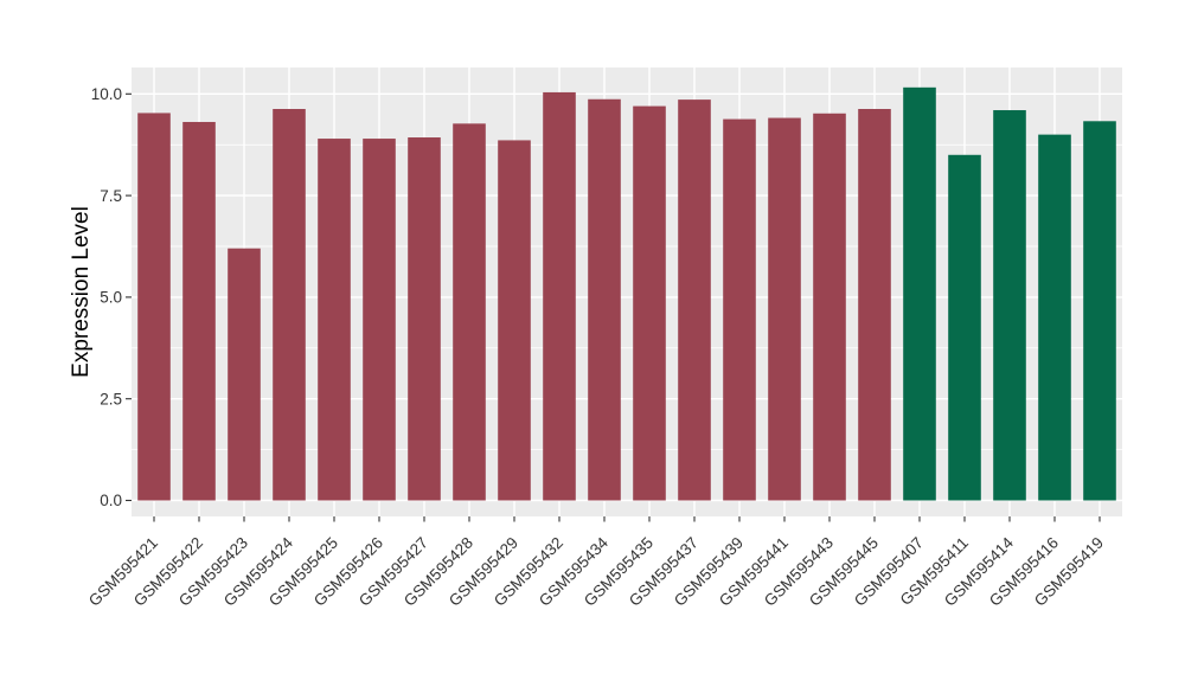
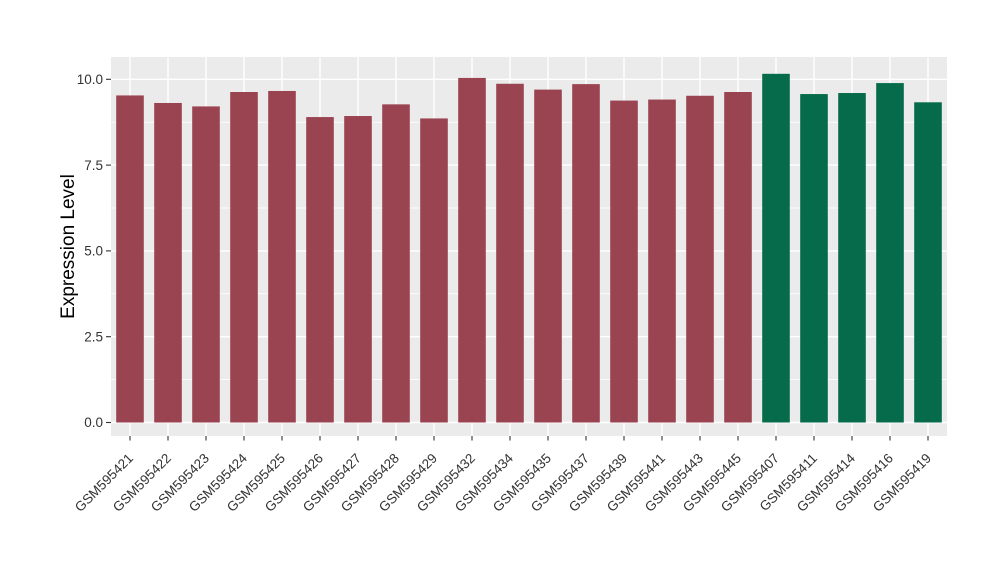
GSM595423: 6.2 -> 9.2
GSM595425: 8.9 -> 9.7
GSM595411: 8.5 -> 9.6
GSM595416: 9.0 -> 9.9
